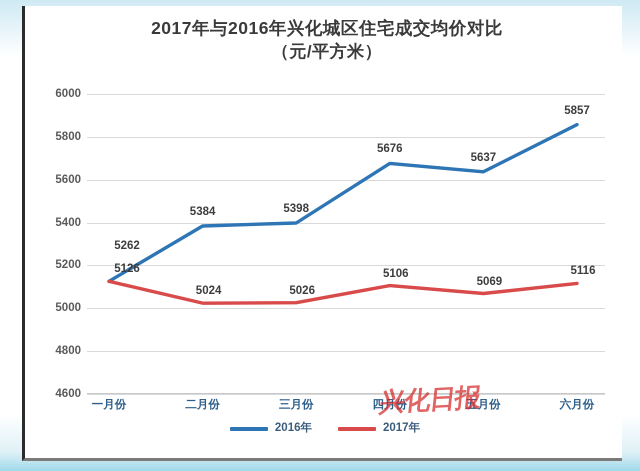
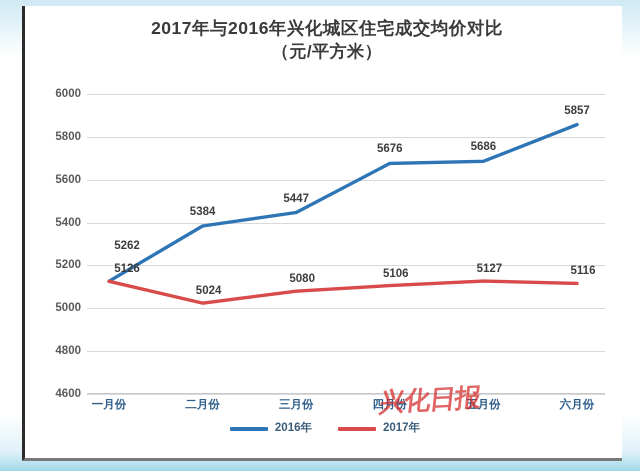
2016年/三月份: 5398 -> 5447
2017年/三月份: 5026 -> 5080
2016年/五月份: 5637 -> 5686
2017年/五月份: 5069 -> 5127
